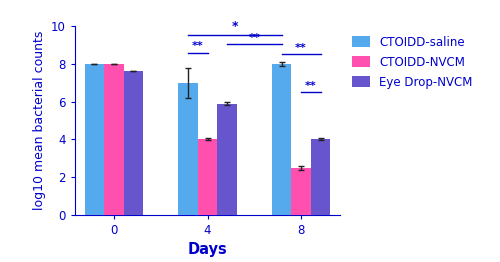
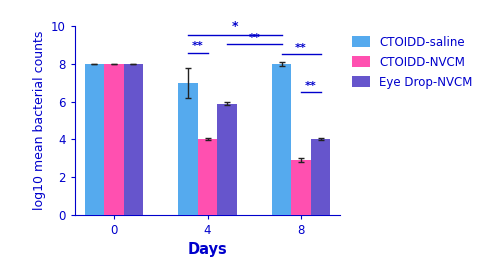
Eye Drop-NVCM/0: 7.6 -> 8.0
CTOIDD-NVCM/8: 2.5 -> 2.9
